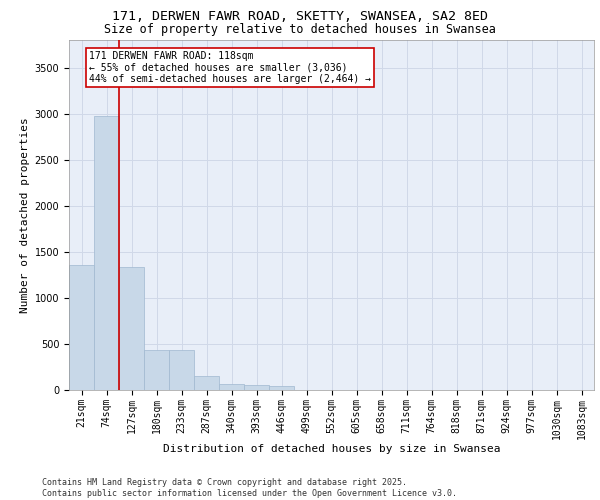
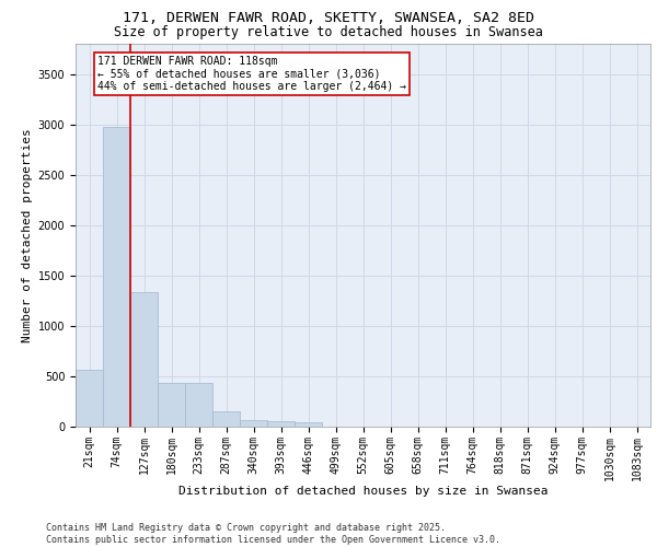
21sqm: 1360 -> 570
